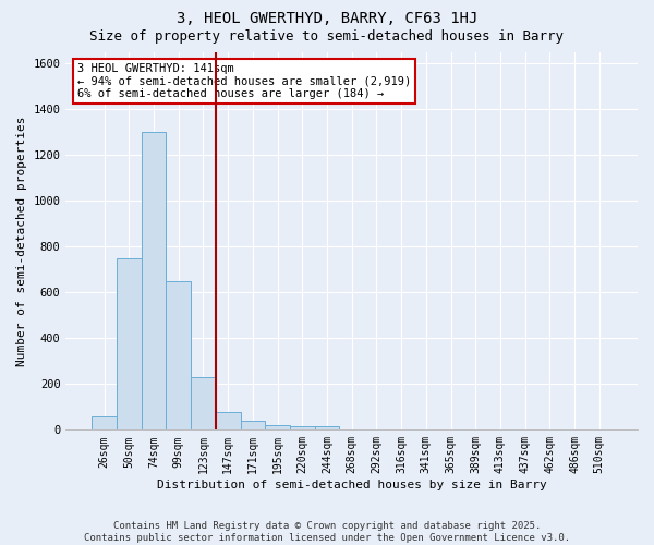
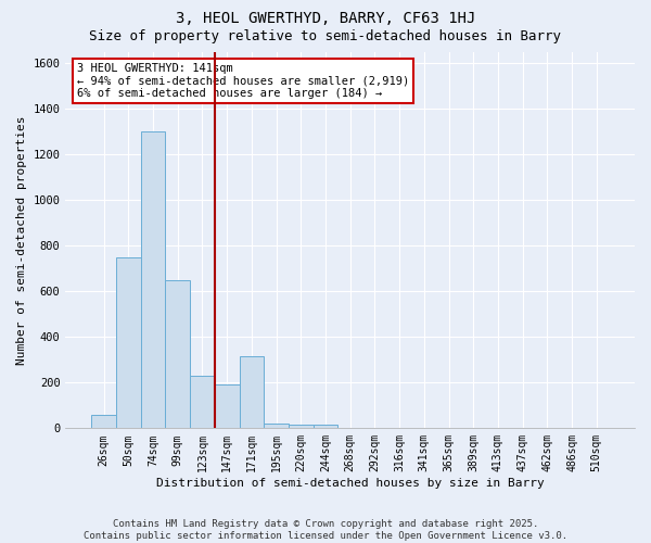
147sqm: 80 -> 190
171sqm: 40 -> 315
